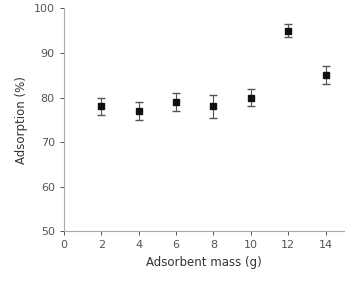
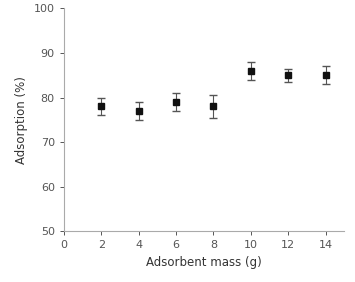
10: 80 -> 86
12: 95 -> 85
